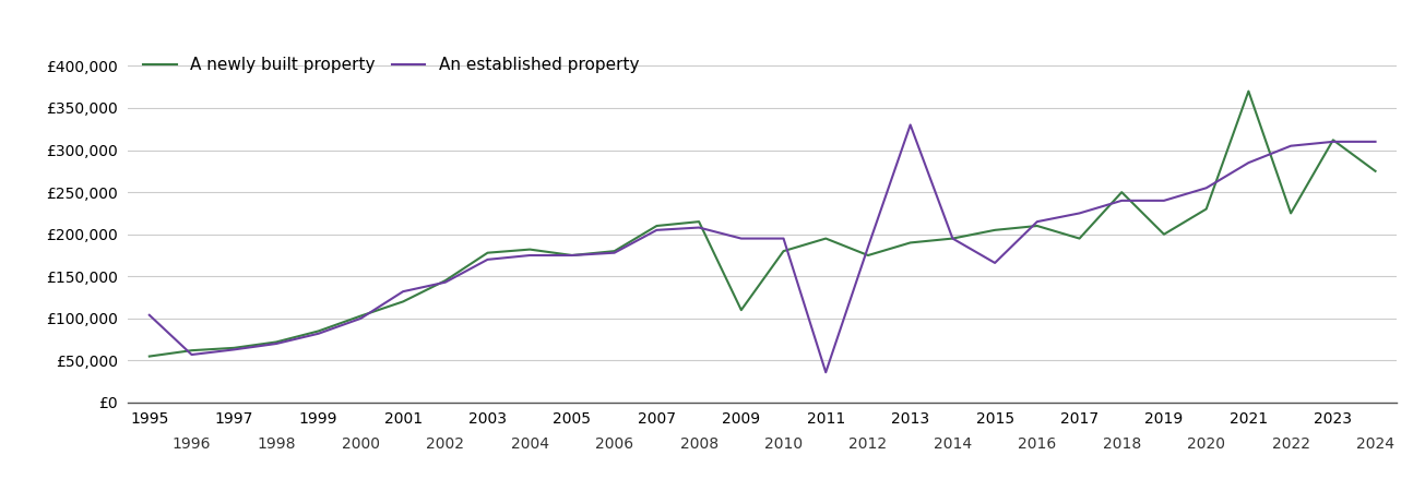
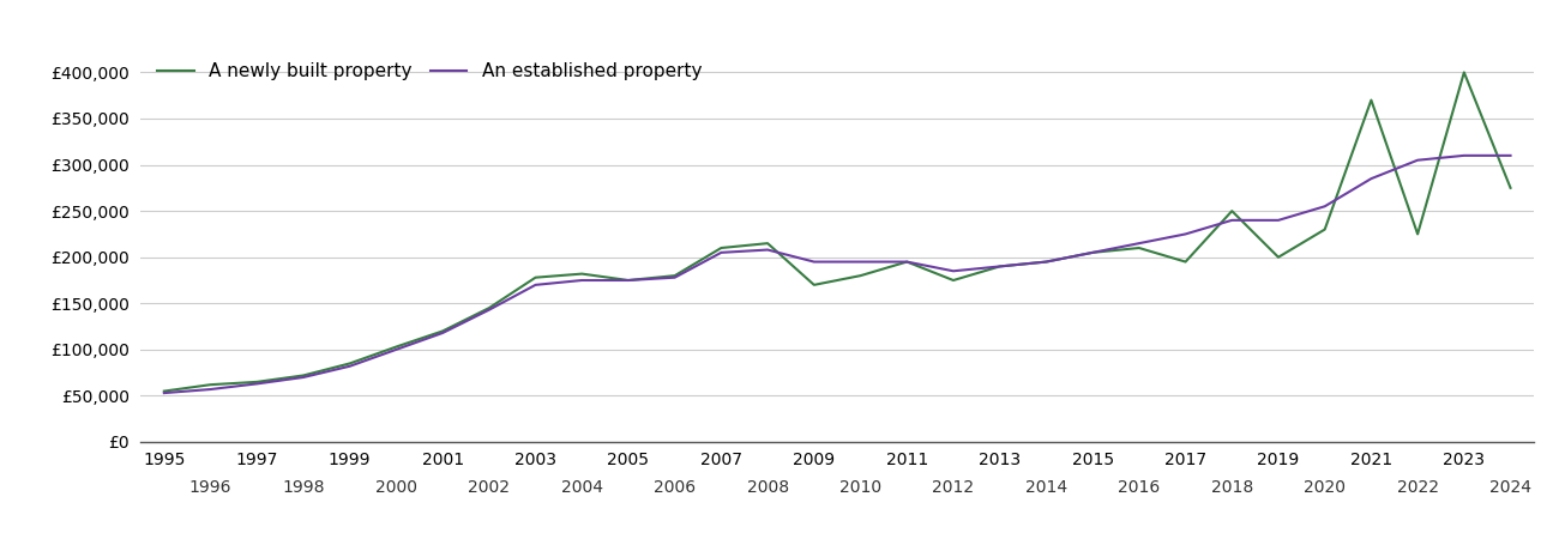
An established property/1995: £104,000 -> £53,000
An established property/2001: £132,000 -> £118,000
A newly built property/2009: £110,000 -> £170,000
An established property/2011: £36,000 -> £195,000
An established property/2013: £330,000 -> £190,000
An established property/2015: £166,000 -> £205,000
A newly built property/2023: £312,000 -> £400,000
